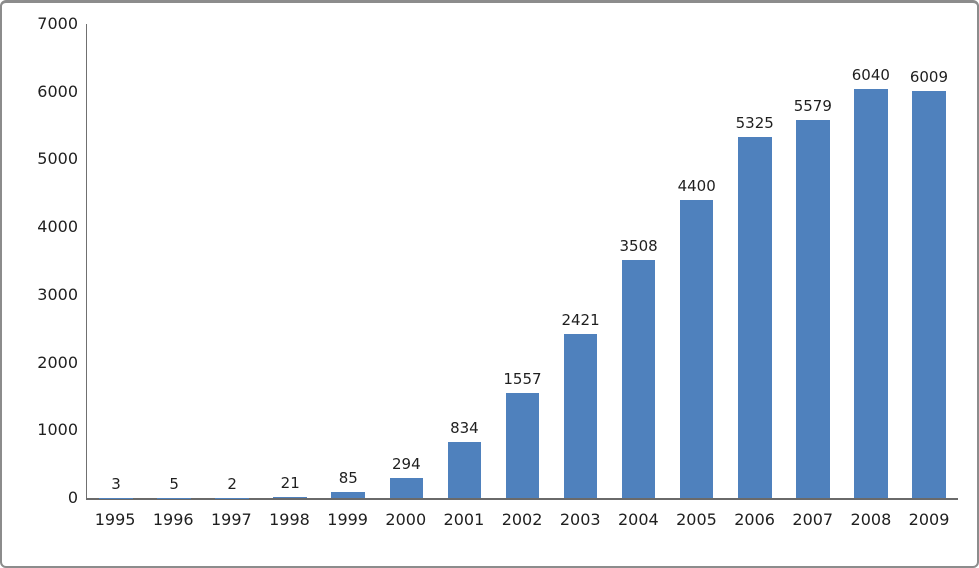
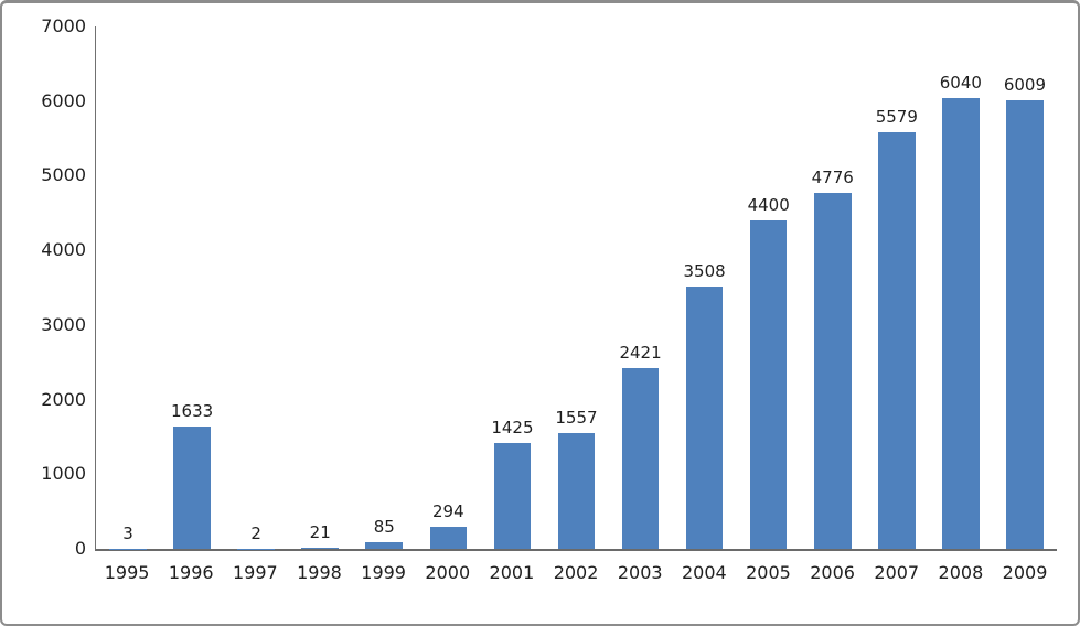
1996: 5 -> 1633
2001: 834 -> 1425
2006: 5325 -> 4776
